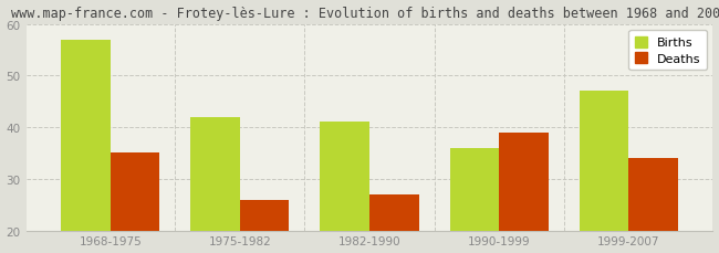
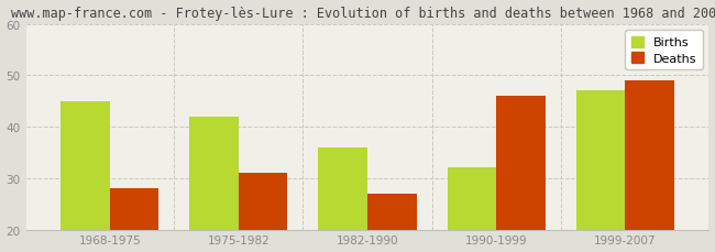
Births/1968-1975: 57 -> 45
Deaths/1968-1975: 35 -> 28
Deaths/1975-1982: 26 -> 31
Births/1982-1990: 41 -> 36
Births/1990-1999: 36 -> 32
Deaths/1990-1999: 39 -> 46
Deaths/1999-2007: 34 -> 49
